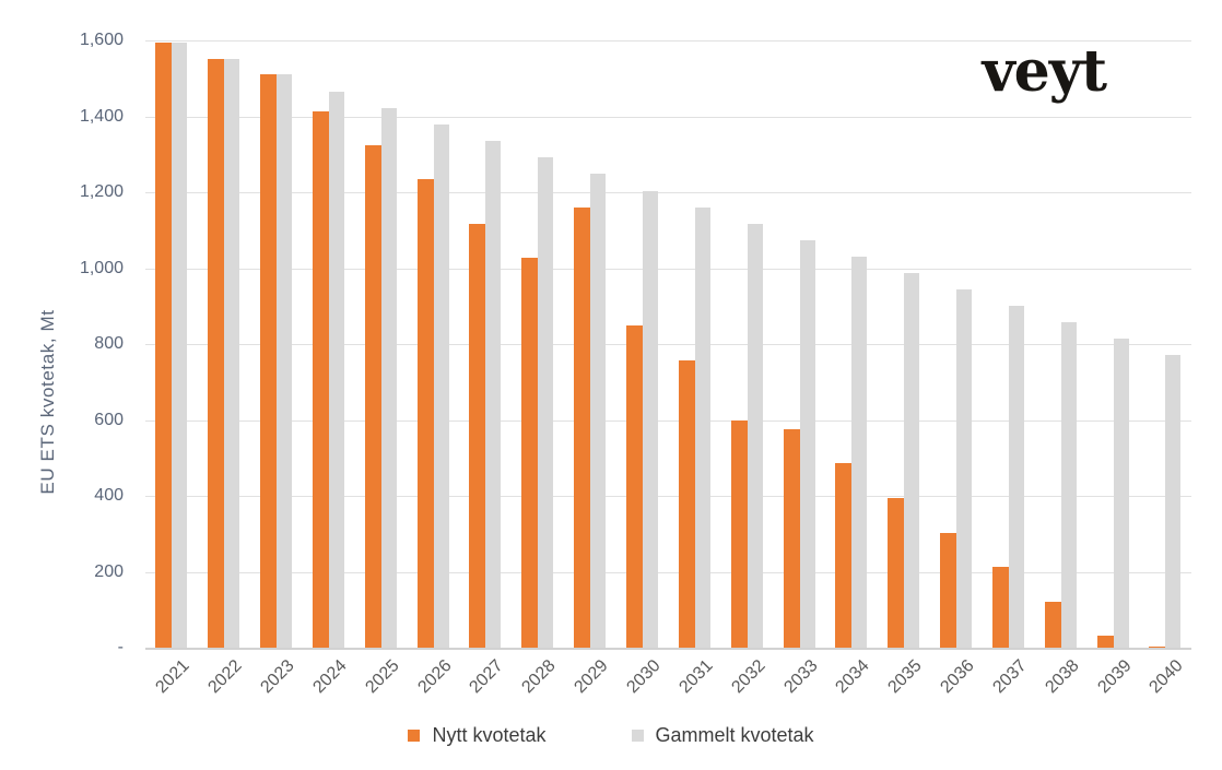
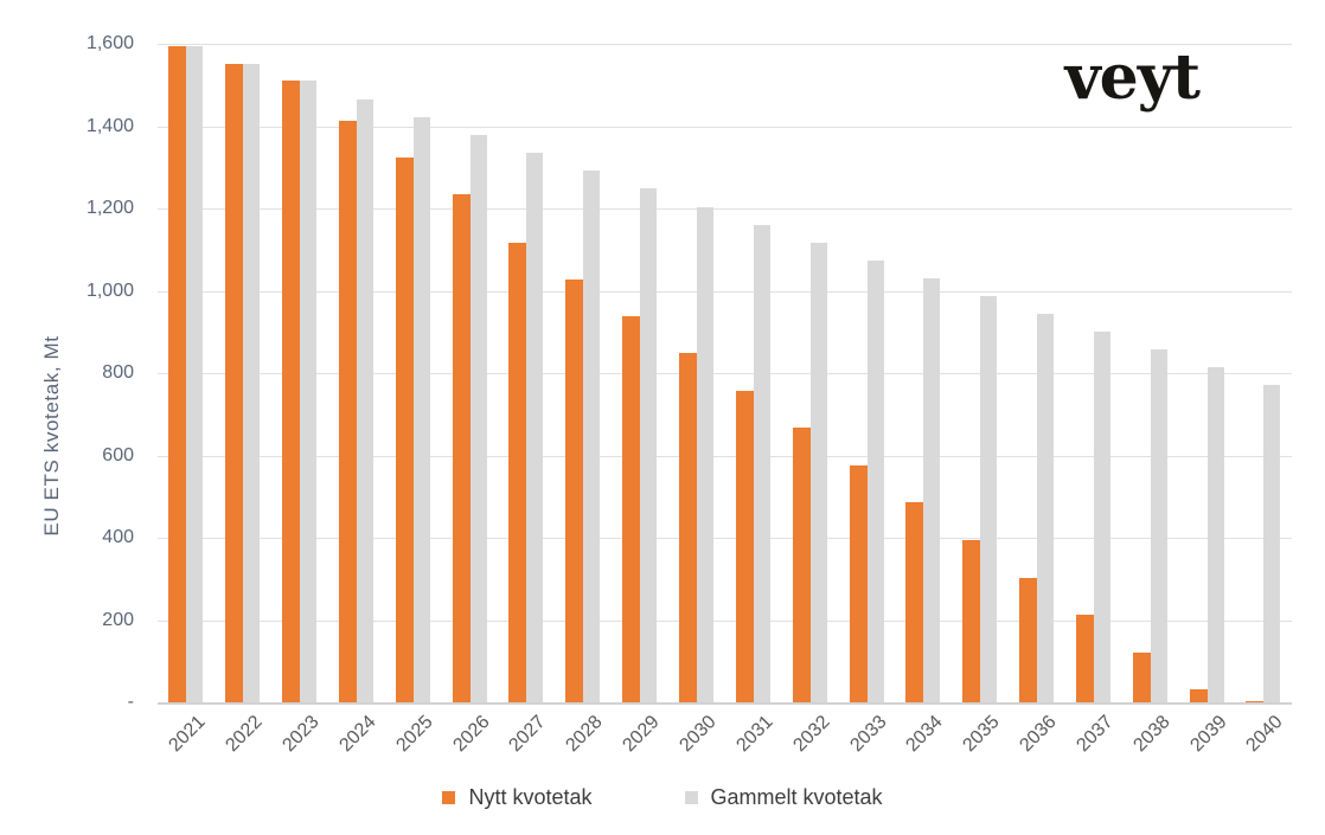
Nytt kvotetak/2029: 1160 -> 940
Nytt kvotetak/2032: 600 -> 670
